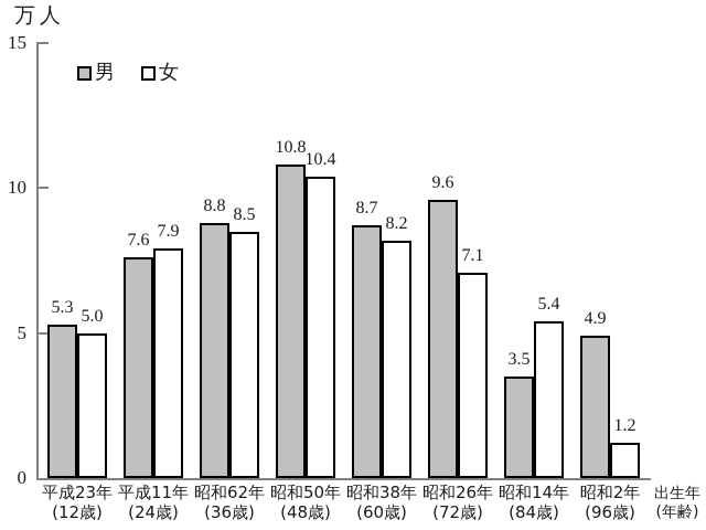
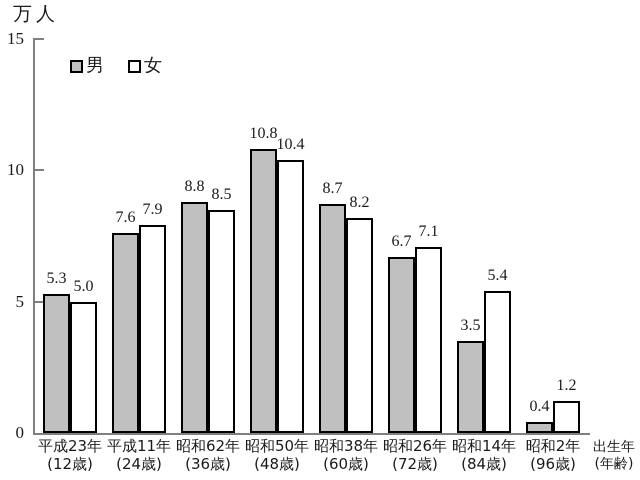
男/昭和26年: 9.6 -> 6.7
男/昭和2年: 4.9 -> 0.4
